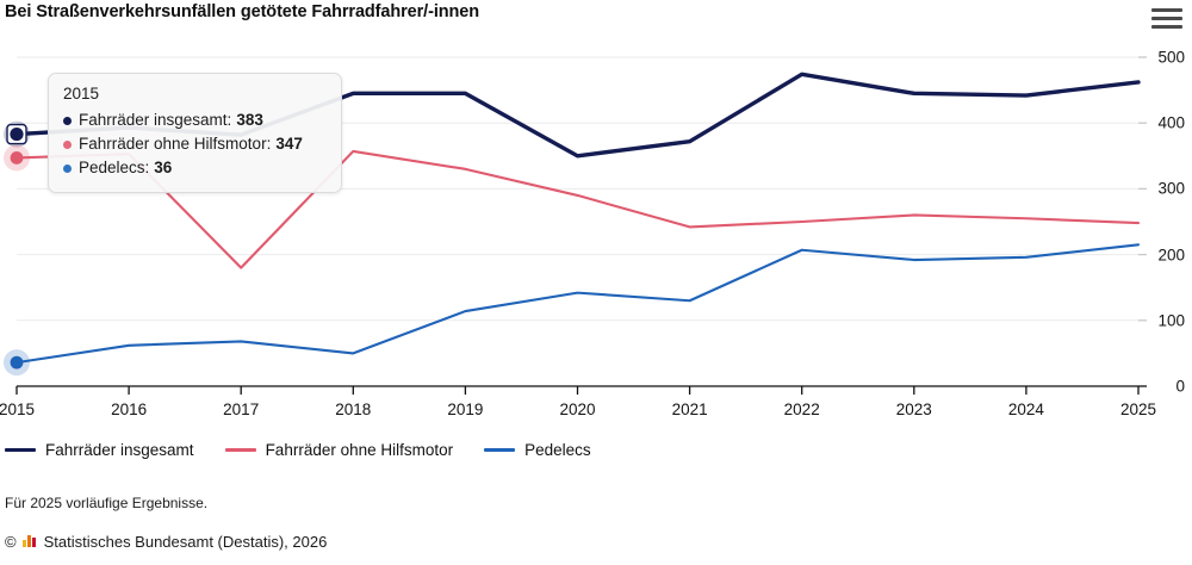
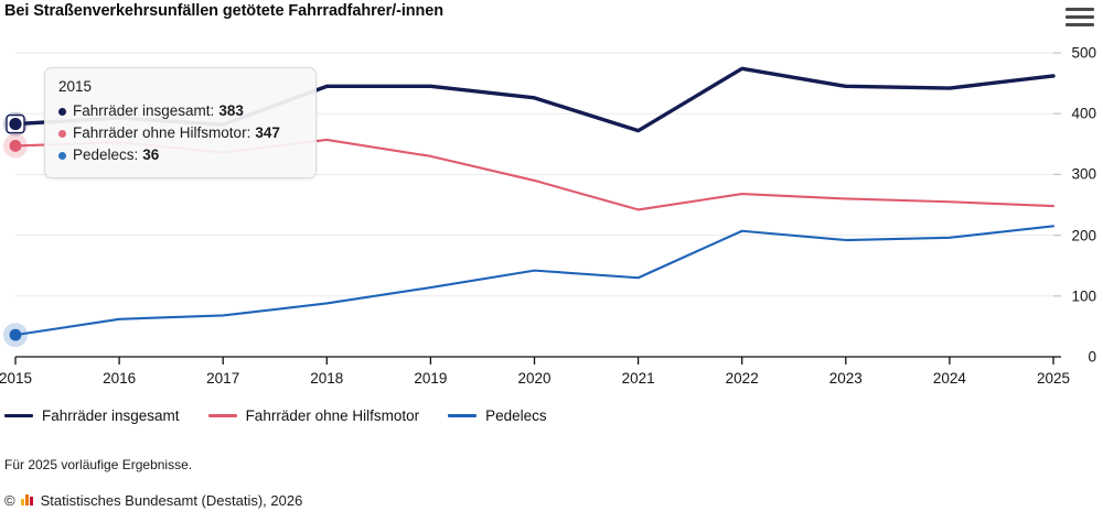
Fahrräder ohne Hilfsmotor/2017: 180 -> 340
Pedelecs/2018: 50 -> 90
Fahrräder insgesamt/2020: 350 -> 430
Fahrräder ohne Hilfsmotor/2022: 250 -> 270
